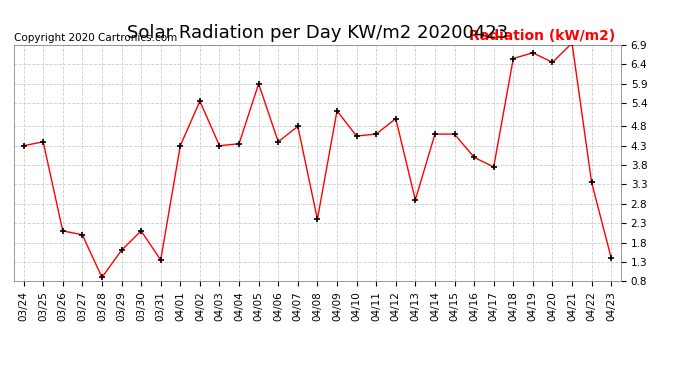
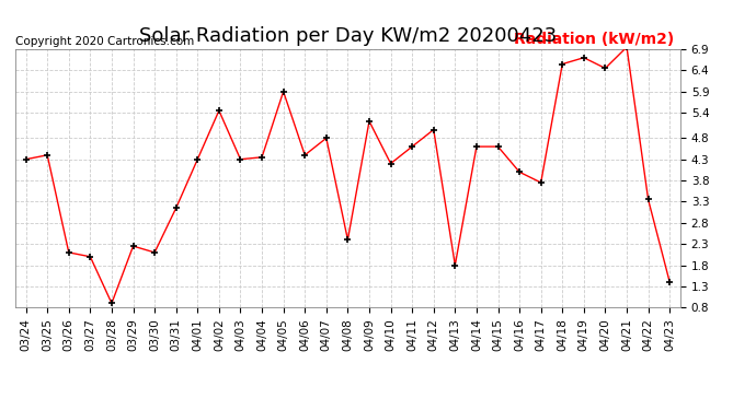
03/29: 1.60 -> 2.25
03/31: 1.35 -> 3.15
04/10: 4.55 -> 4.20
04/13: 2.90 -> 1.80
